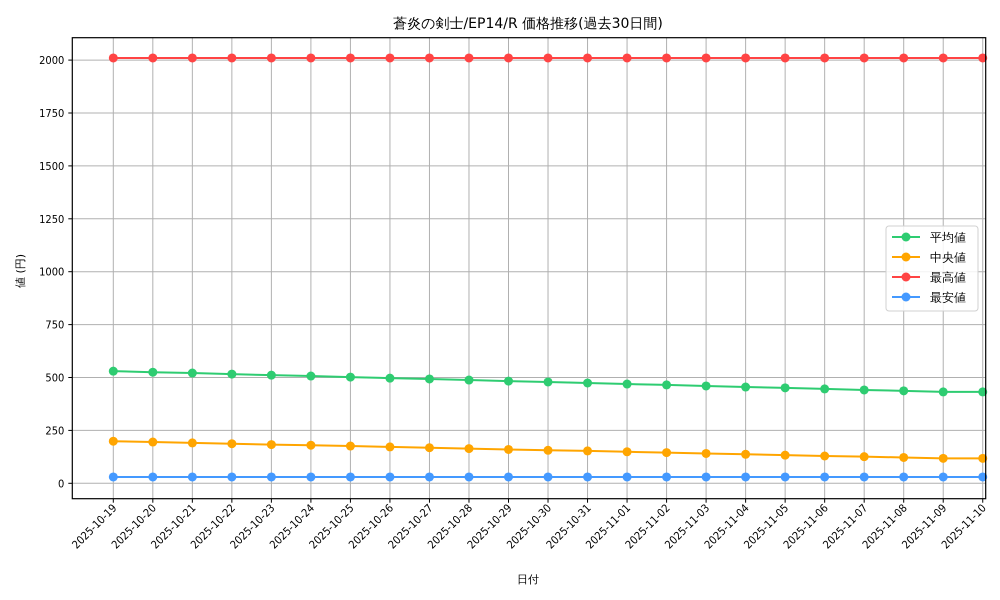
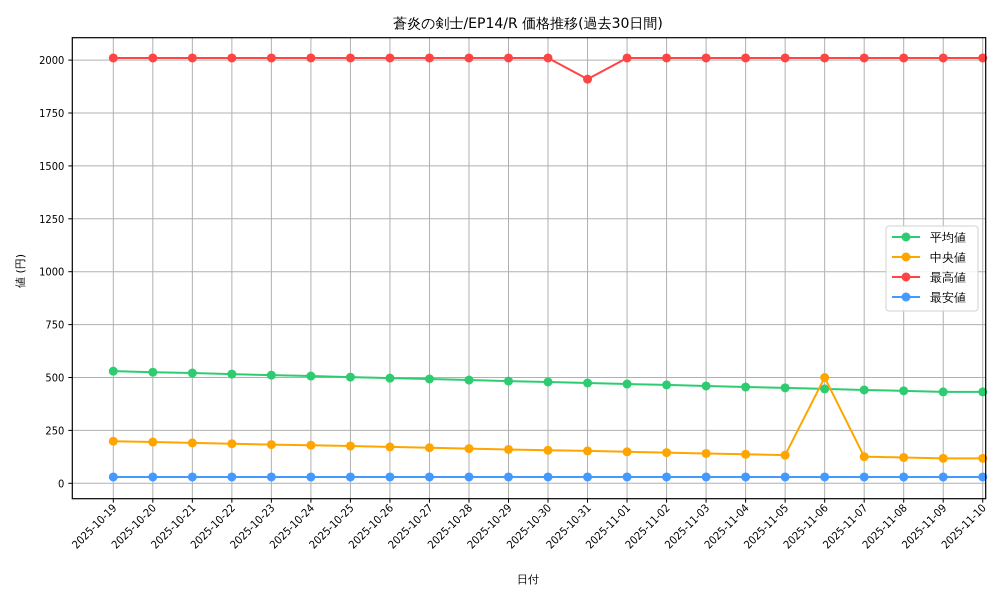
最高値/2025-10-31: 2010 -> 1910
中央値/2025-11-06: 130 -> 500
